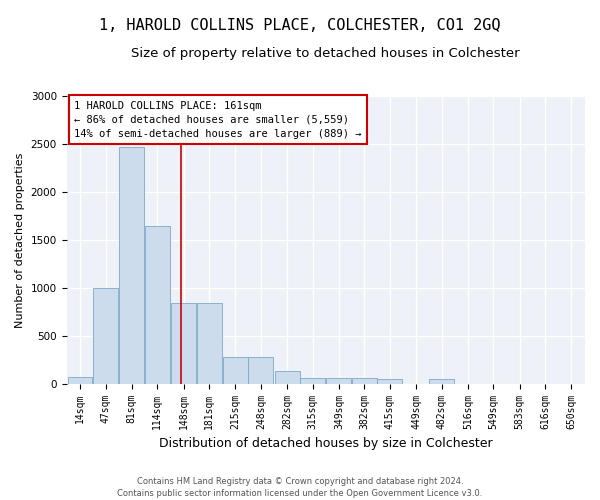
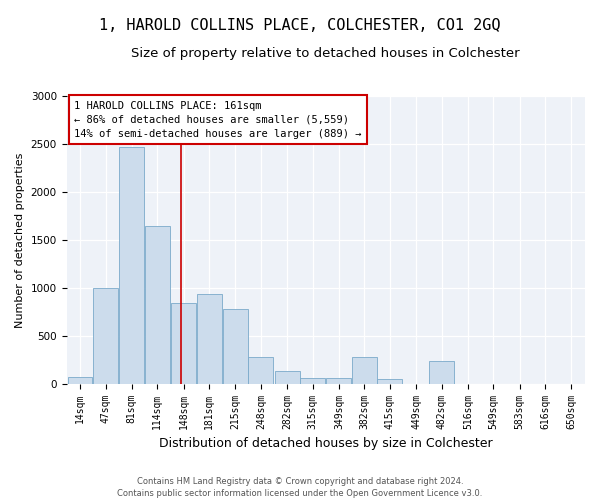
181sqm: 840 -> 940
215sqm: 280 -> 780
382sqm: 60 -> 280
482sqm: 50 -> 240
